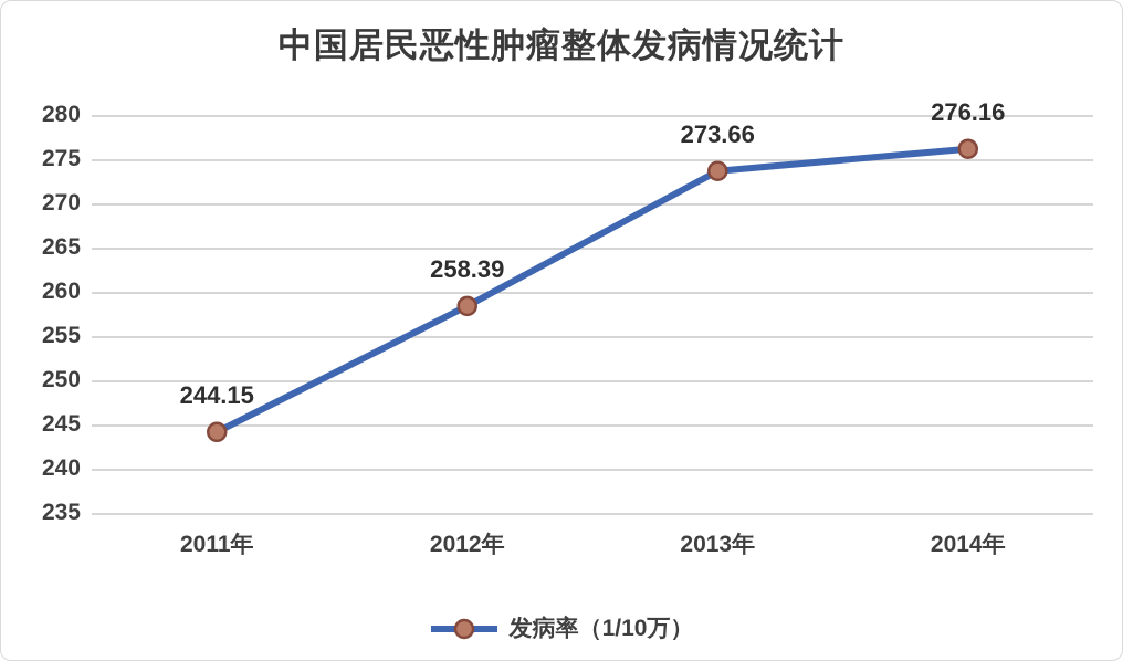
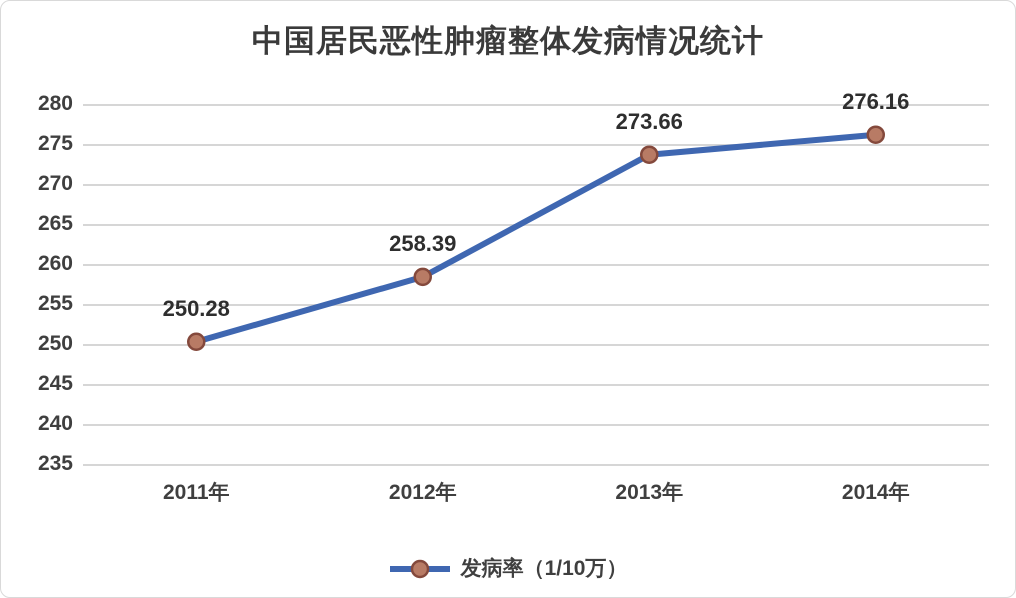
2011年: 244.15 -> 250.28
